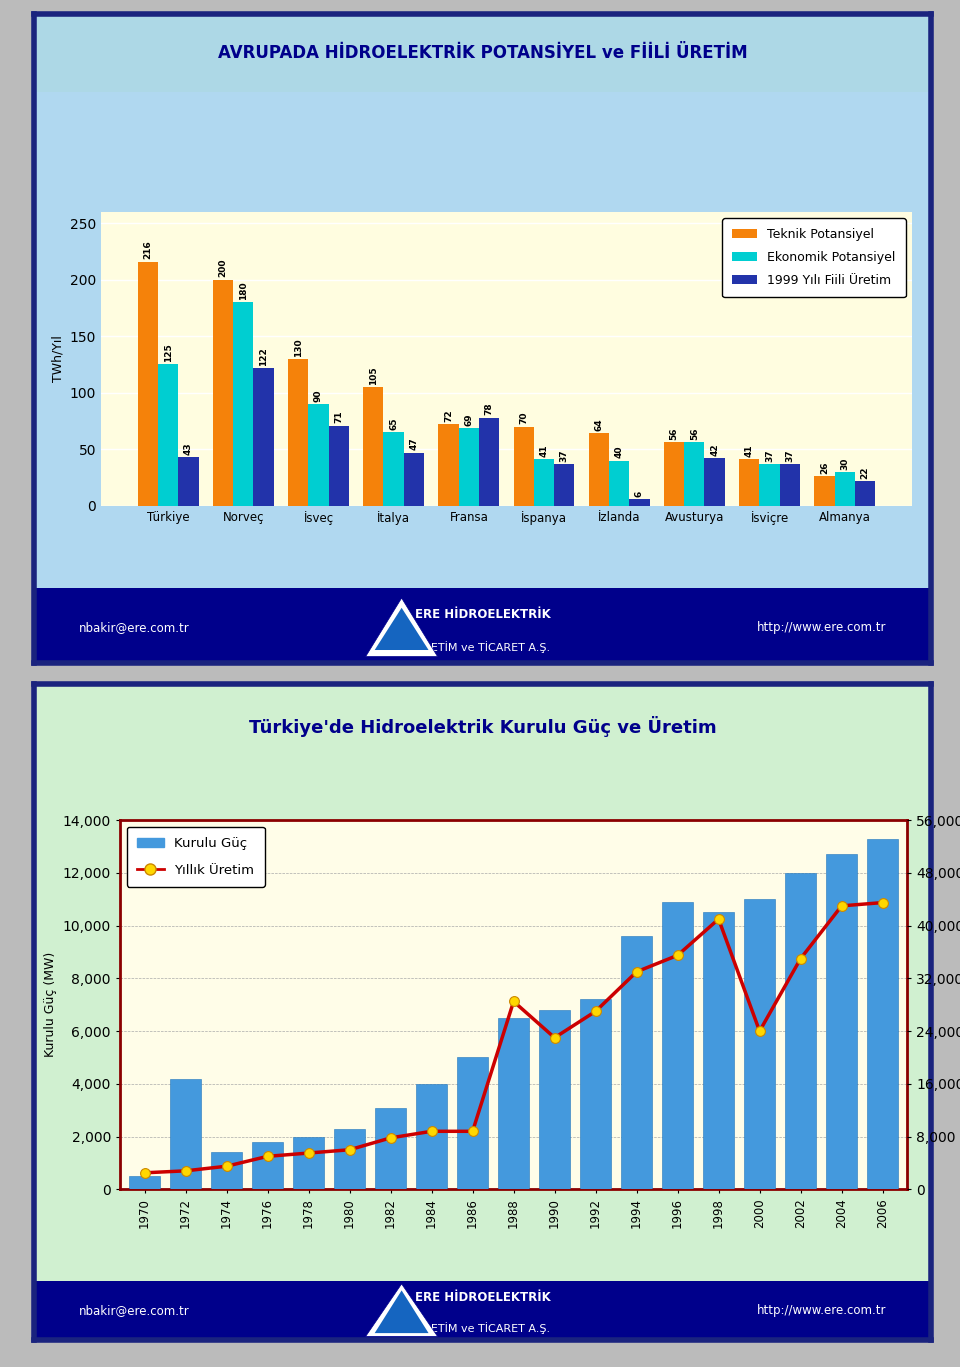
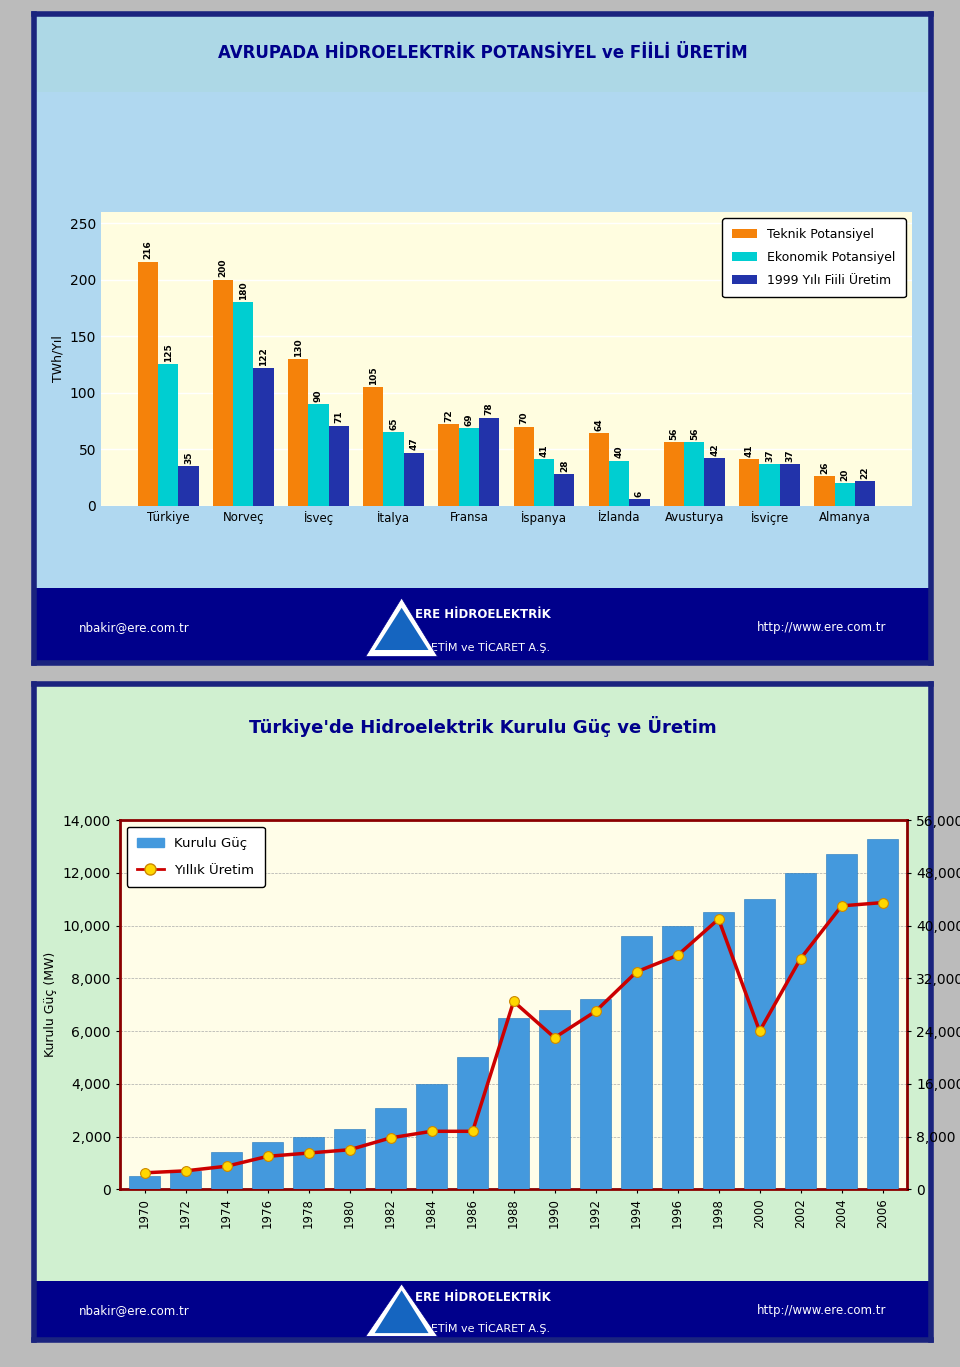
1999 Yılı Fiili Üretim/Türkiye: 43 -> 35
1999 Yılı Fiili Üretim/İspanya: 37 -> 28
Ekonomik Potansiyel/Almanya: 30 -> 20
Kurulu Güç/1972: 4,200 -> 700
Kurulu Güç/1996: 10,900 -> 10,000
